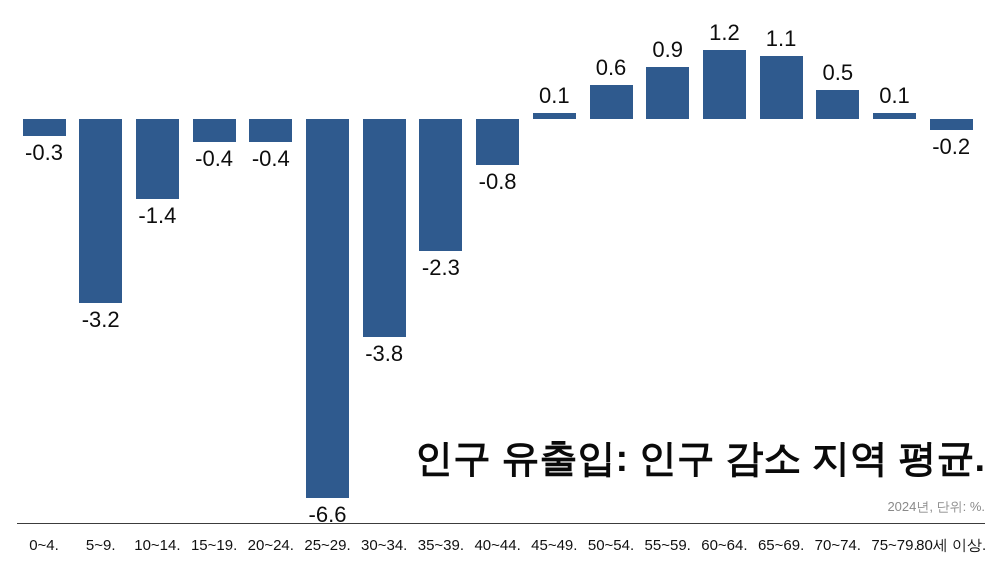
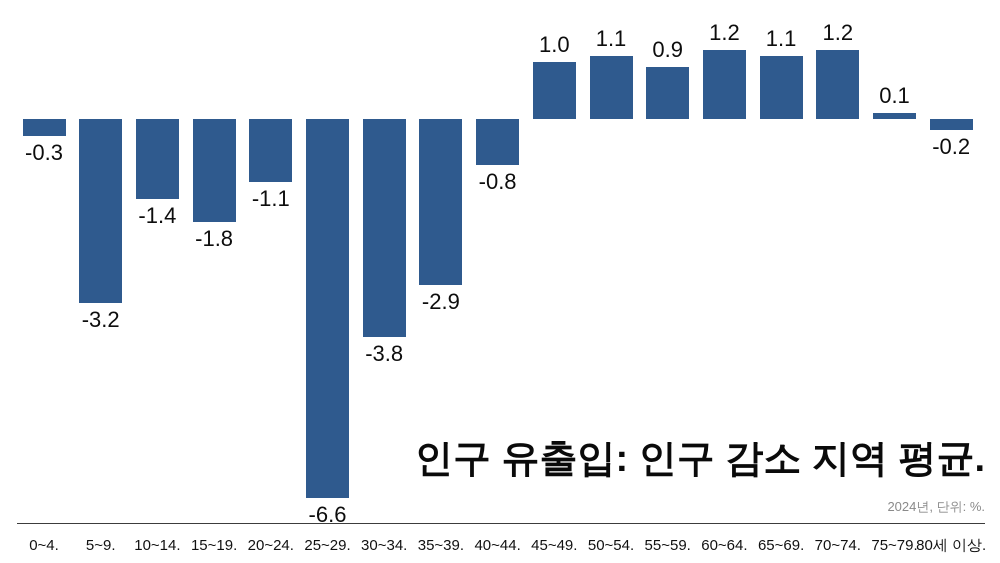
15~19.: -0.4 -> -1.8
20~24.: -0.4 -> -1.1
35~39.: -2.3 -> -2.9
45~49.: 0.1 -> 1.0
50~54.: 0.6 -> 1.1
70~74.: 0.5 -> 1.2
